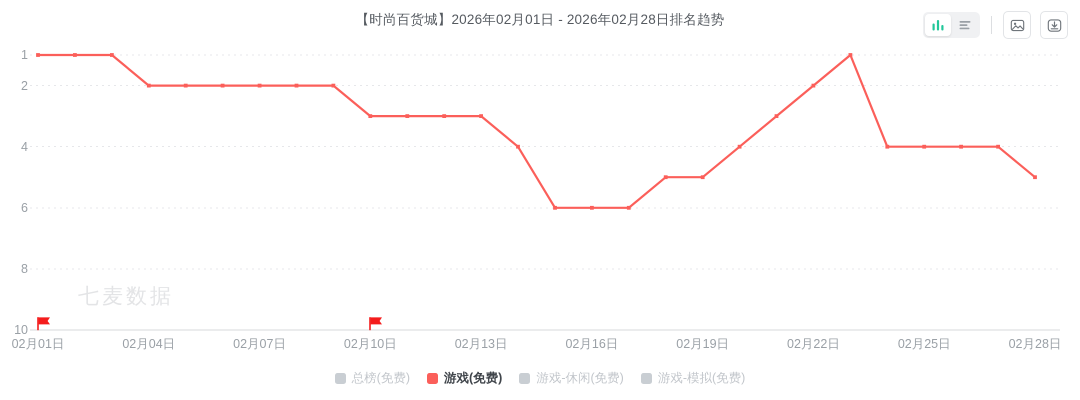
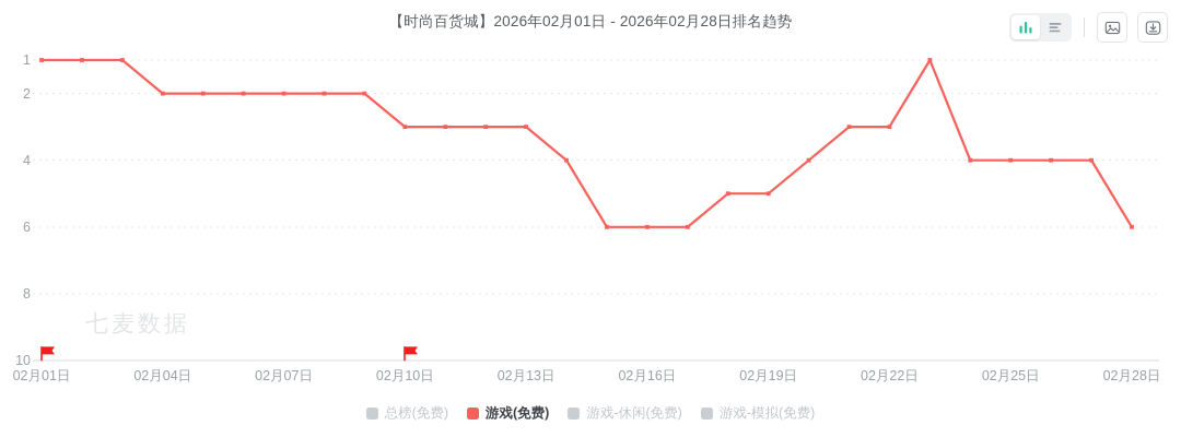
02月22日: 2 -> 3
02月28日: 5 -> 6
